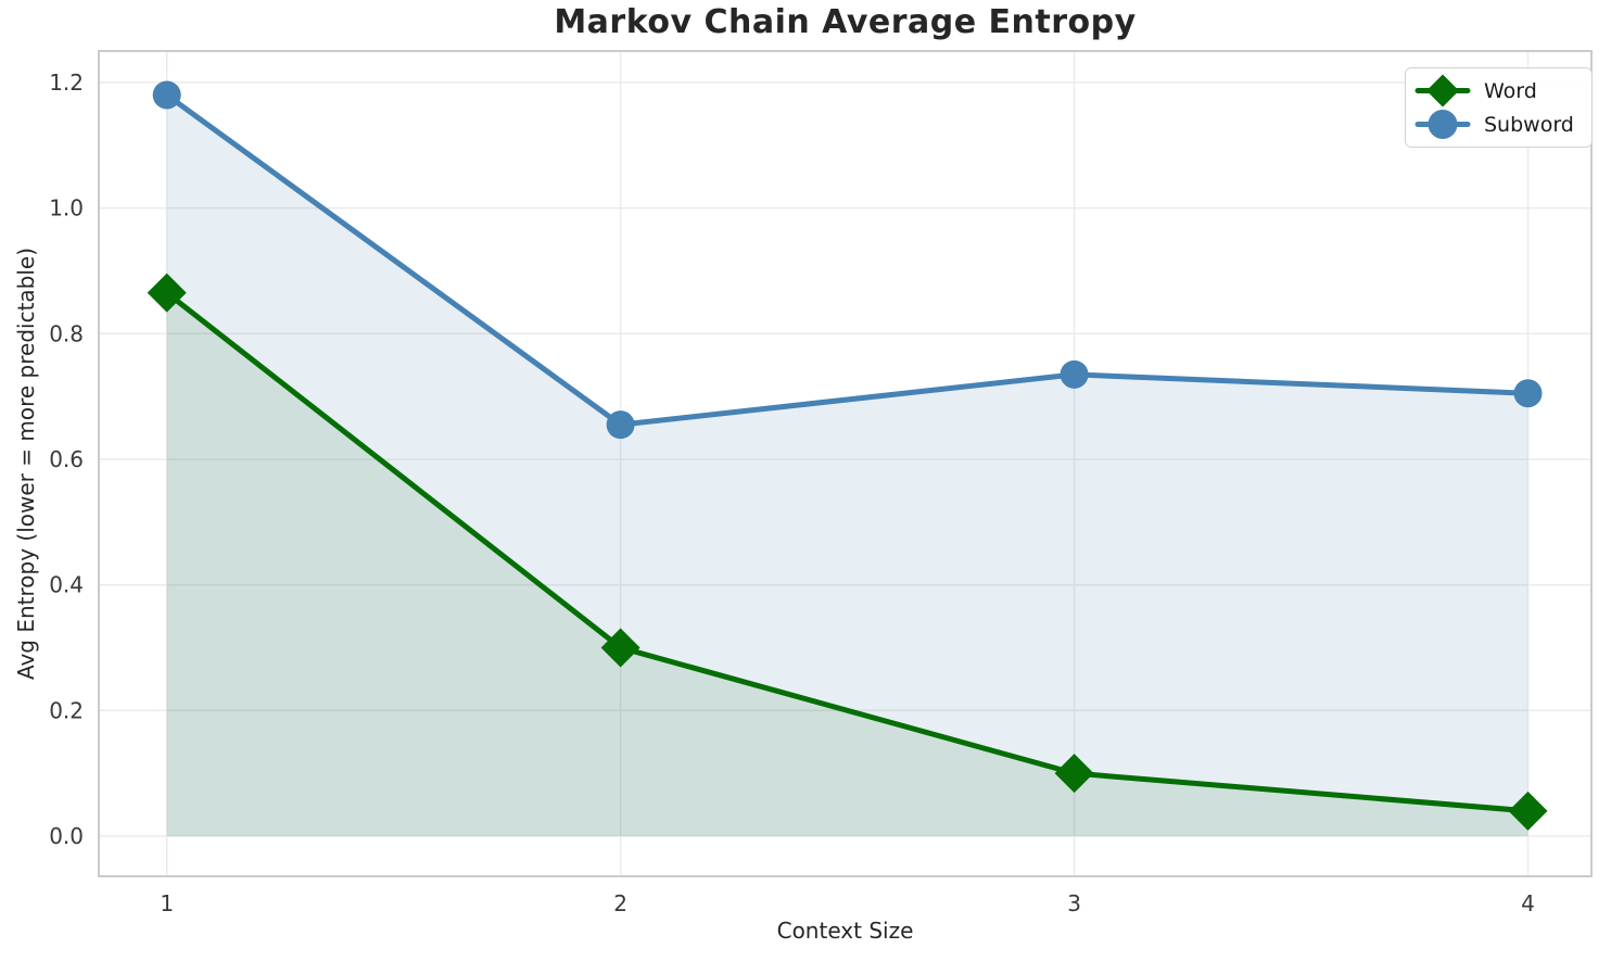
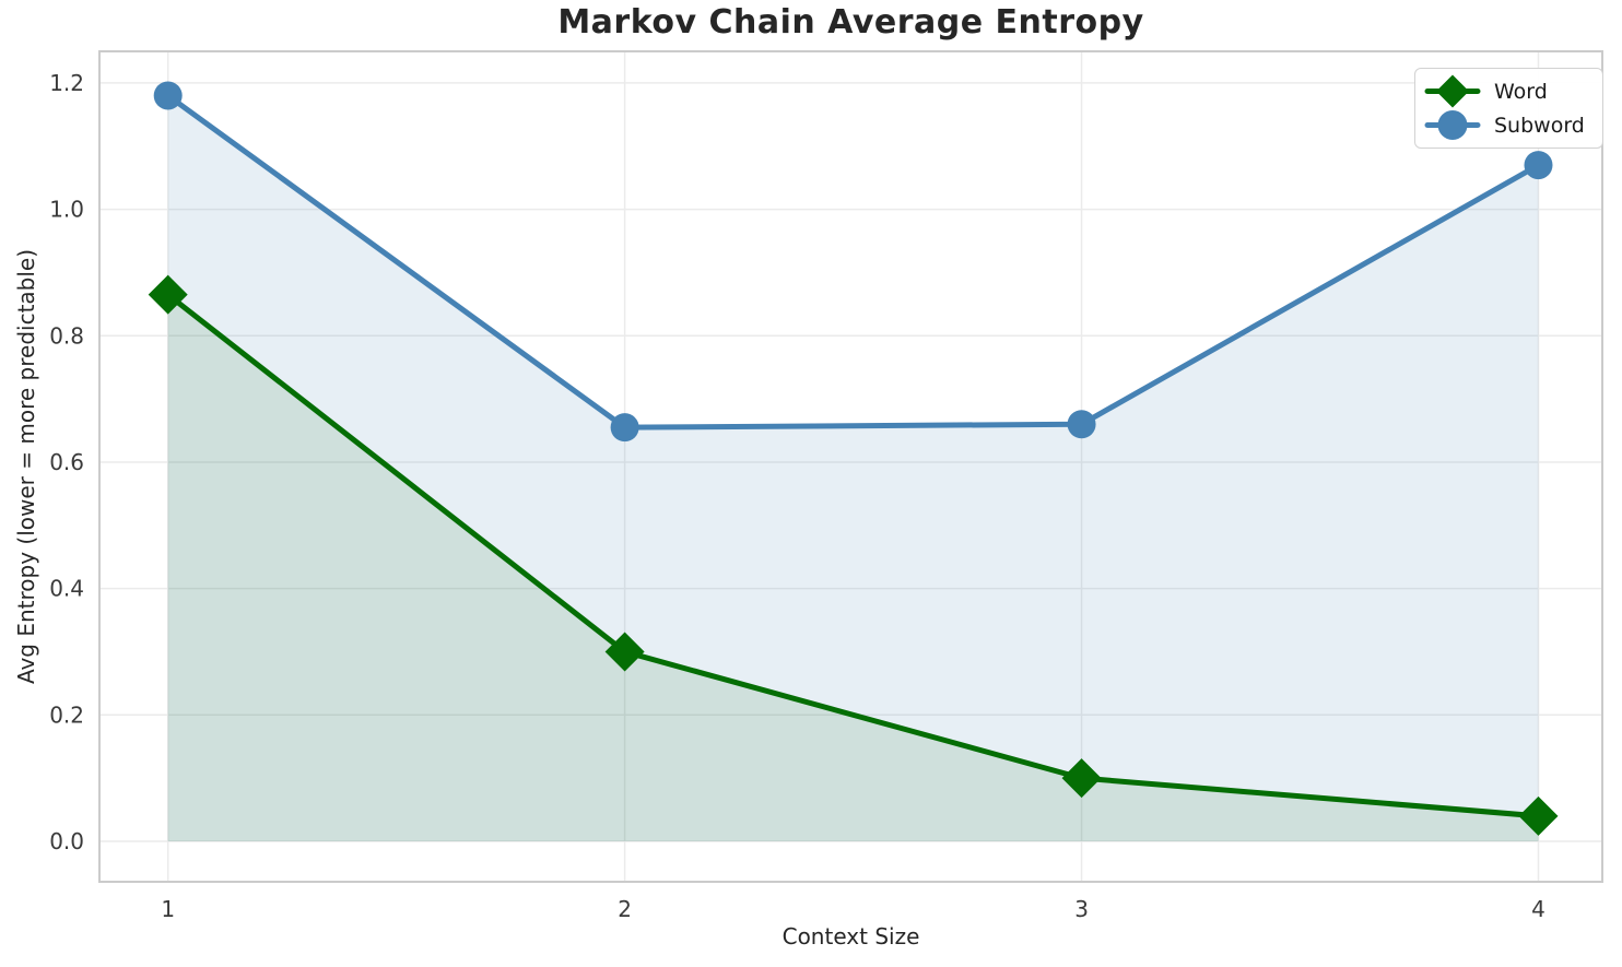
Subword/3: 0.73 -> 0.66
Subword/4: 0.70 -> 1.07
